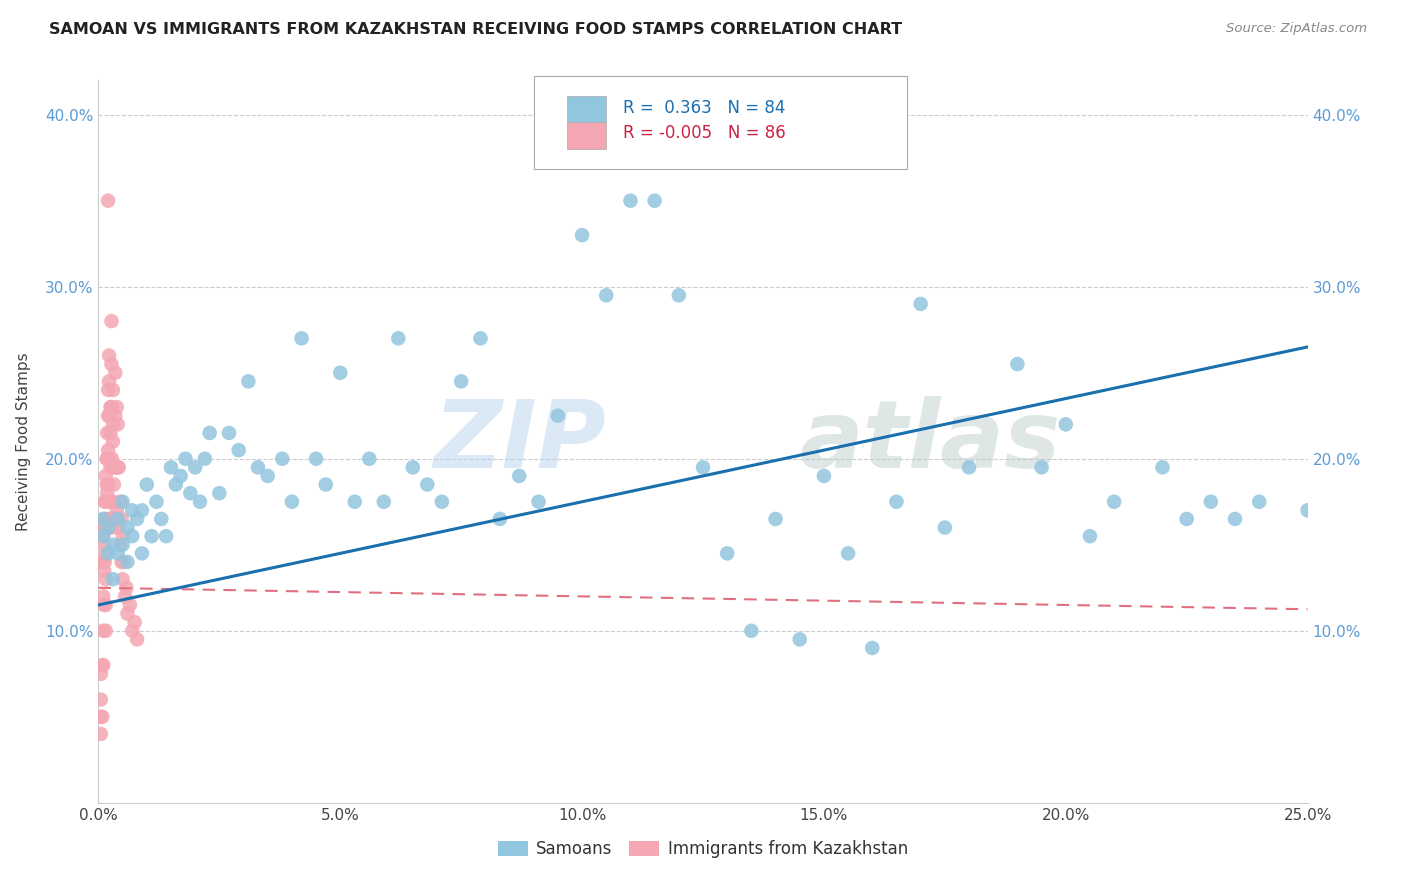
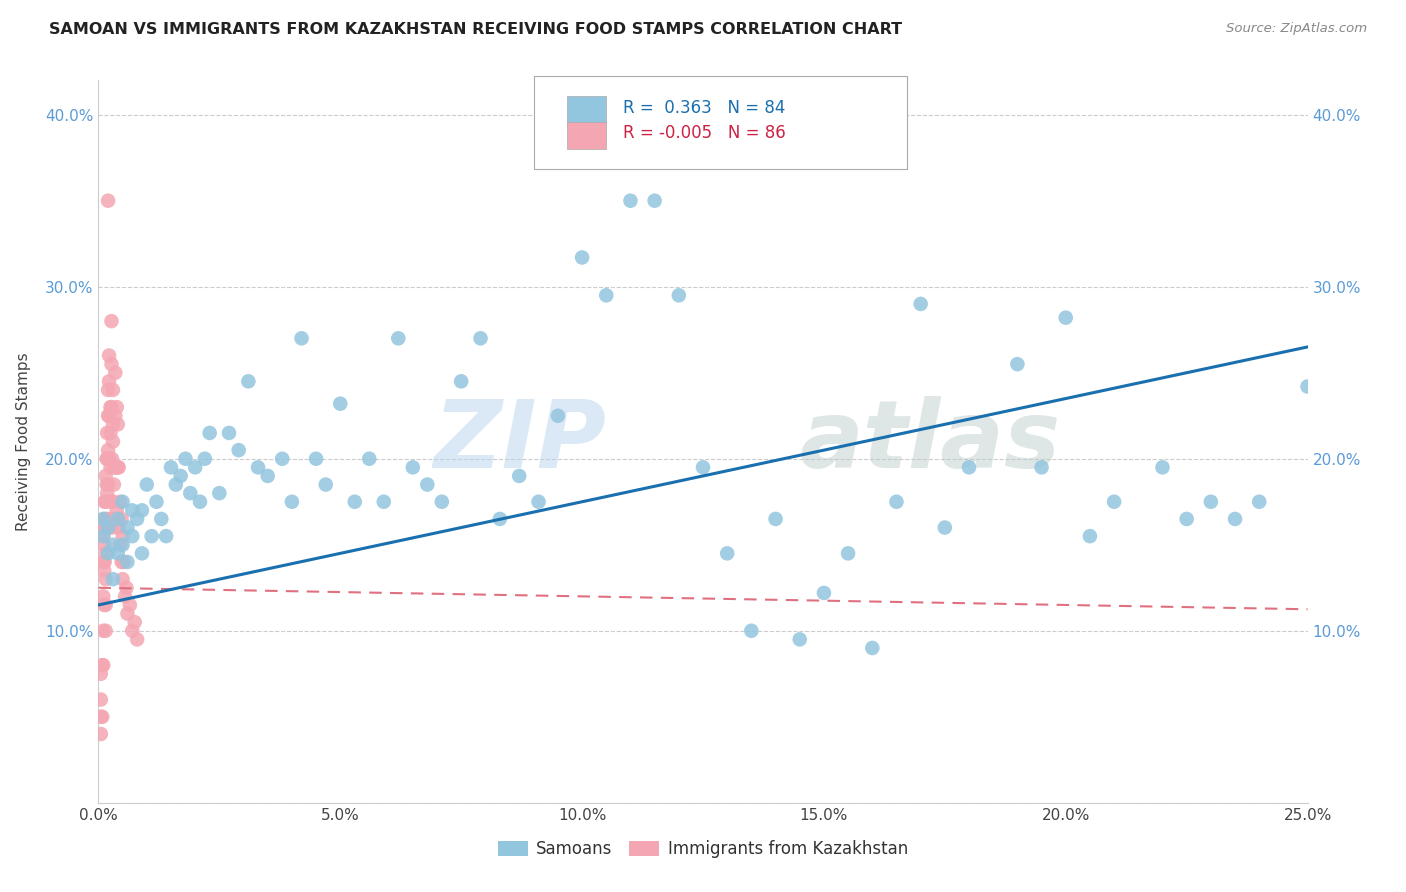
Samoans/5.0%: 25.0% -> 23.2%
Samoans/10.0%: 33.0% -> 31.7%
Samoans/15.0%: 19.0% -> 12.2%
Samoans/20.0%: 22.0% -> 28.2%
Samoans/25.0%: 17.0% -> 24.2%
